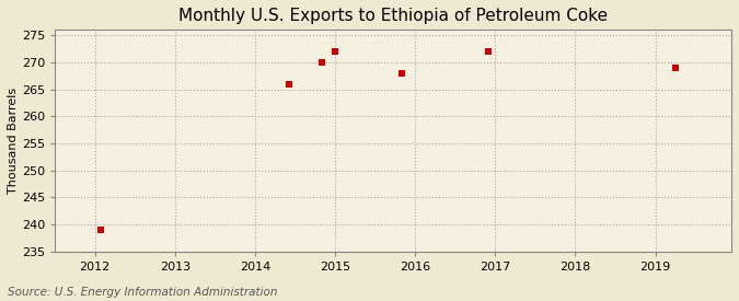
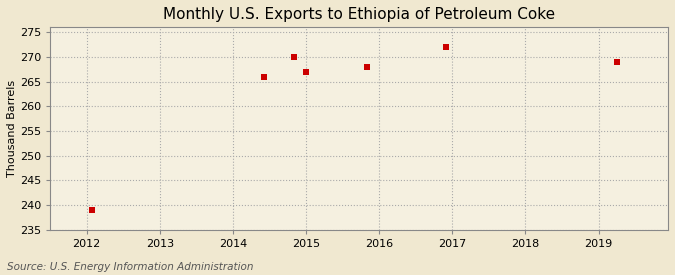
2015: 272 -> 267
